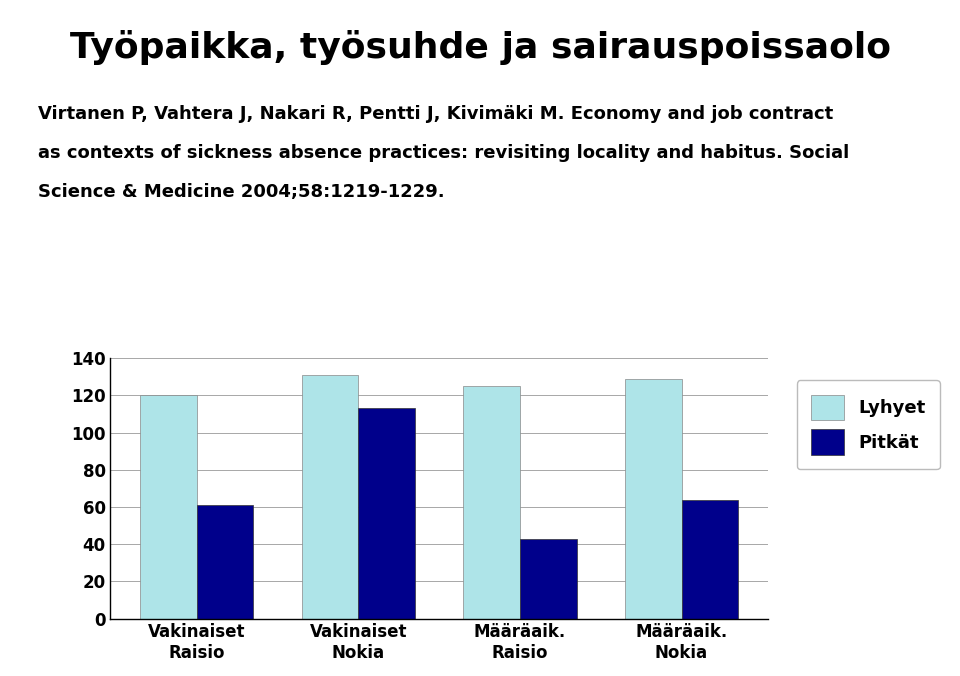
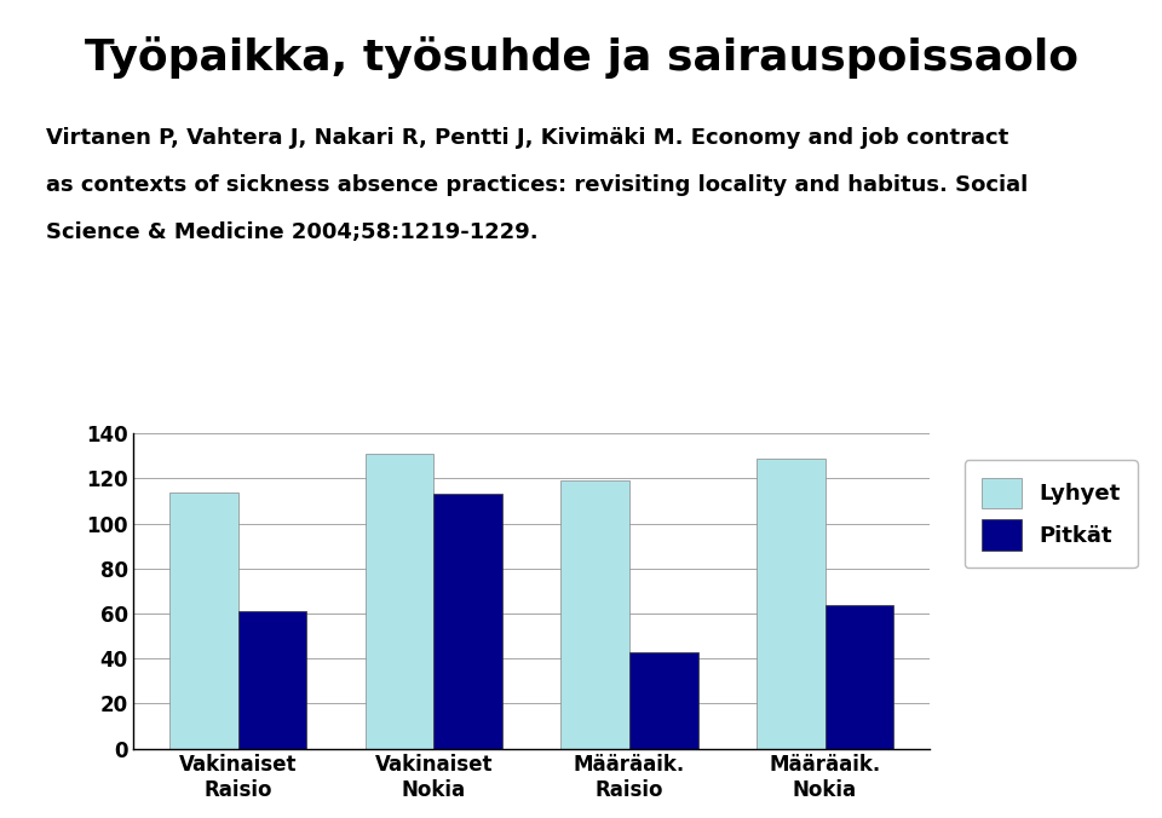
Lyhyet/Vakinaiset Raisio: 120 -> 114
Lyhyet/Määräaik. Raisio: 125 -> 119
